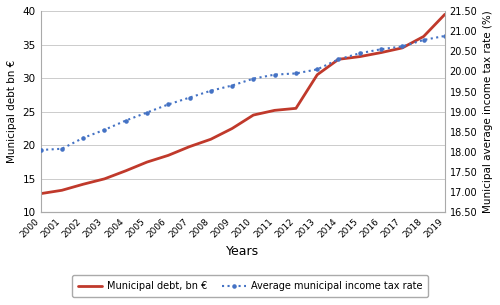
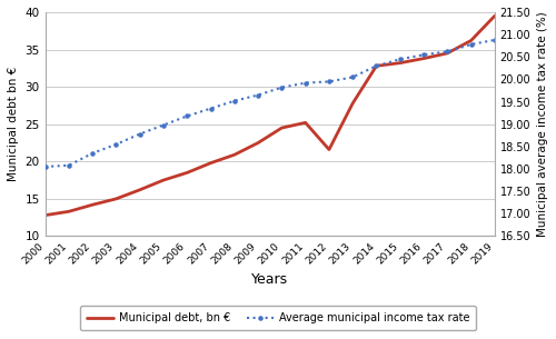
Municipal debt, bn €/2012: 25.5 -> 21.6
Municipal debt, bn €/2013: 30.5 -> 27.8
